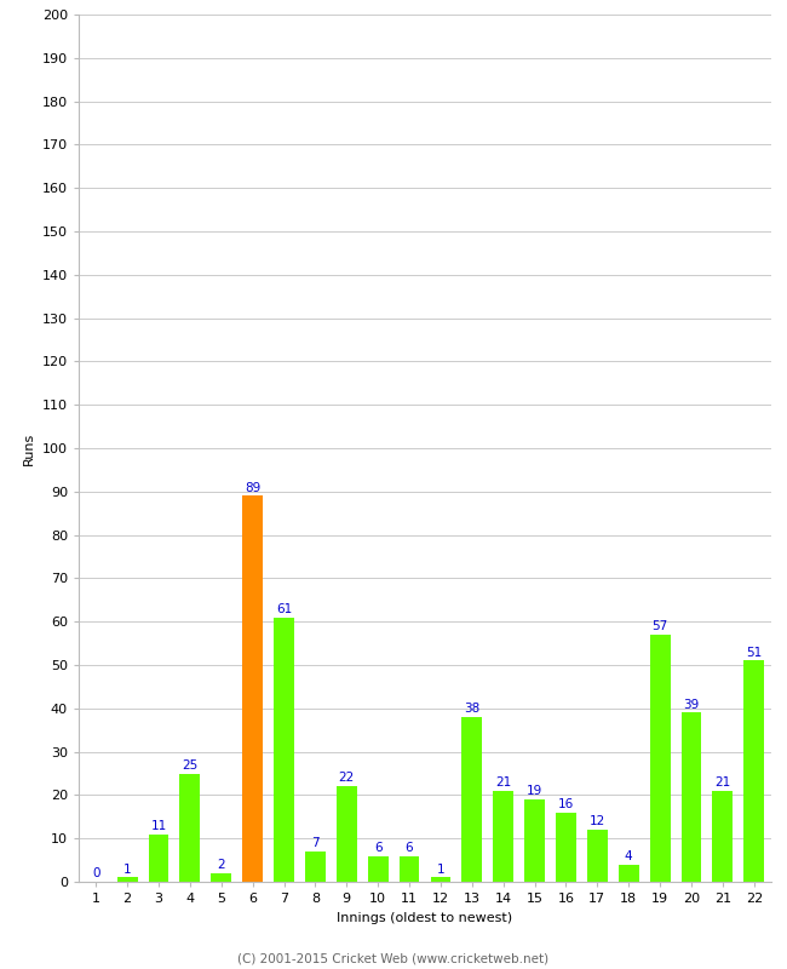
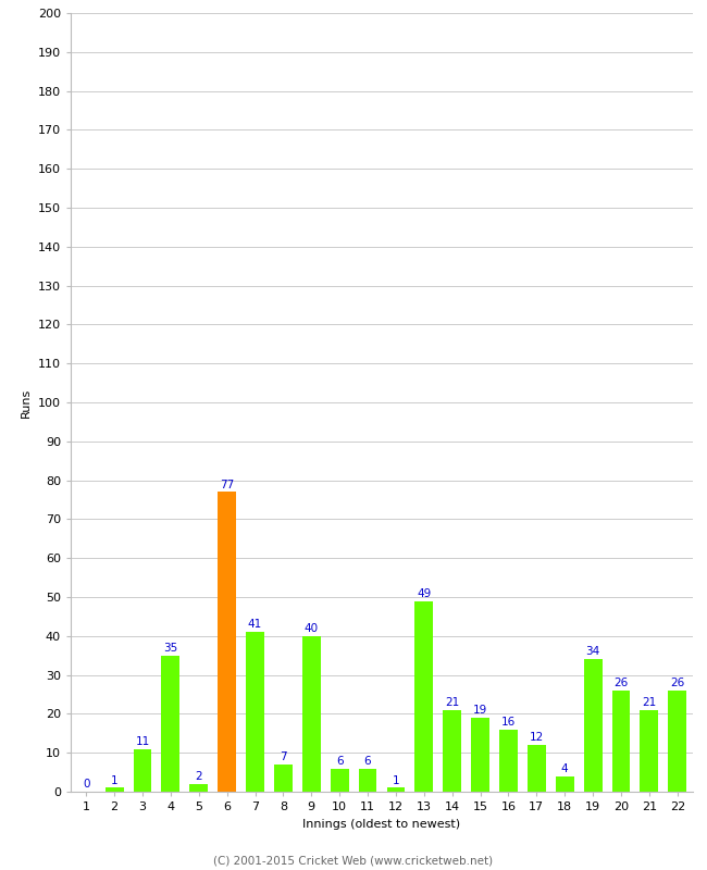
4: 25 -> 35
6: 89 -> 77
7: 61 -> 41
9: 22 -> 40
13: 38 -> 49
19: 57 -> 34
20: 39 -> 26
22: 51 -> 26
